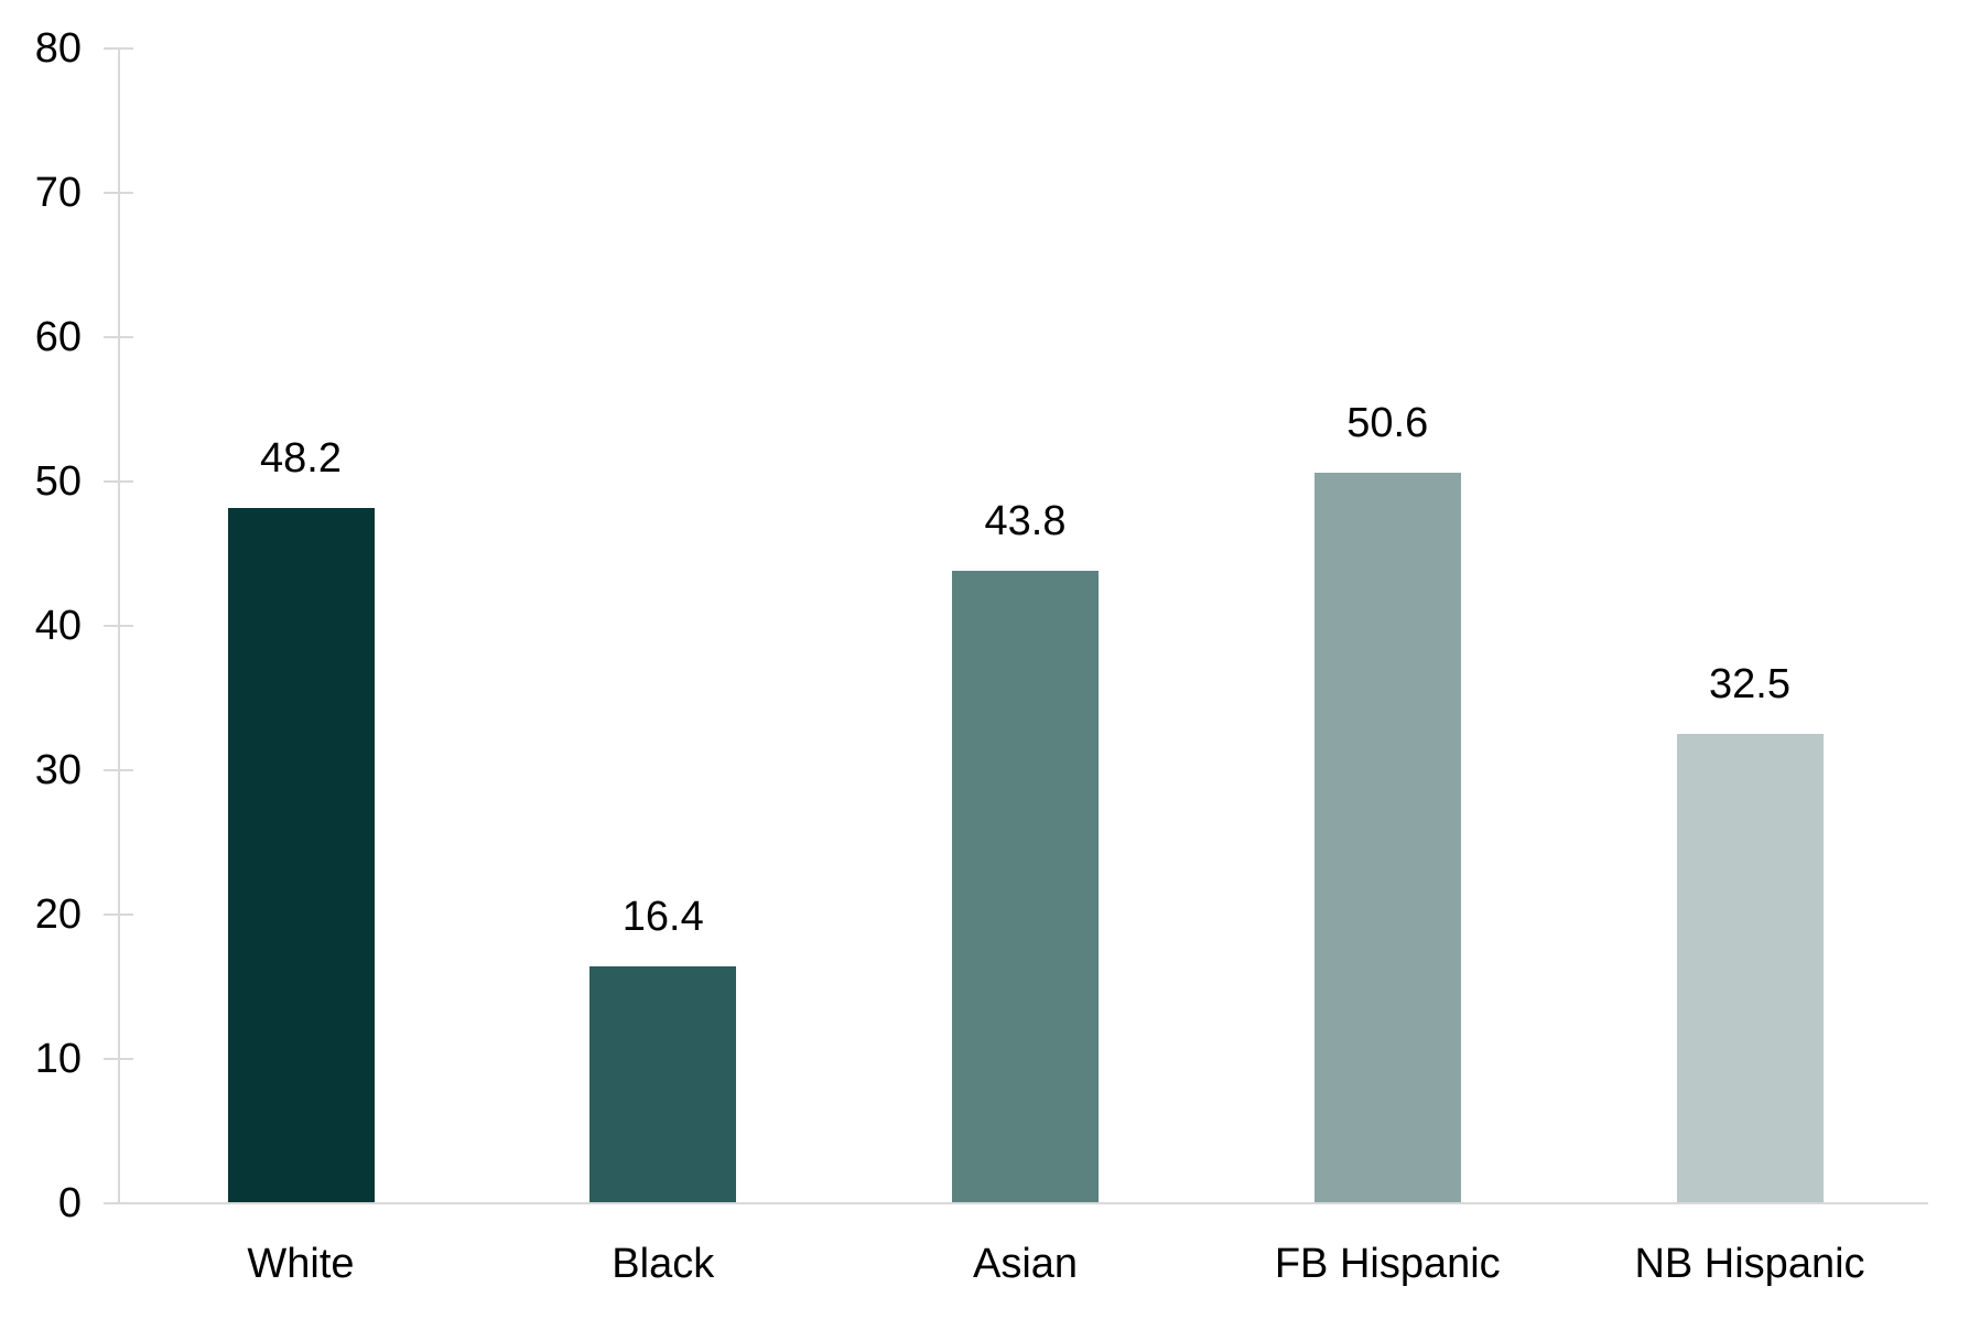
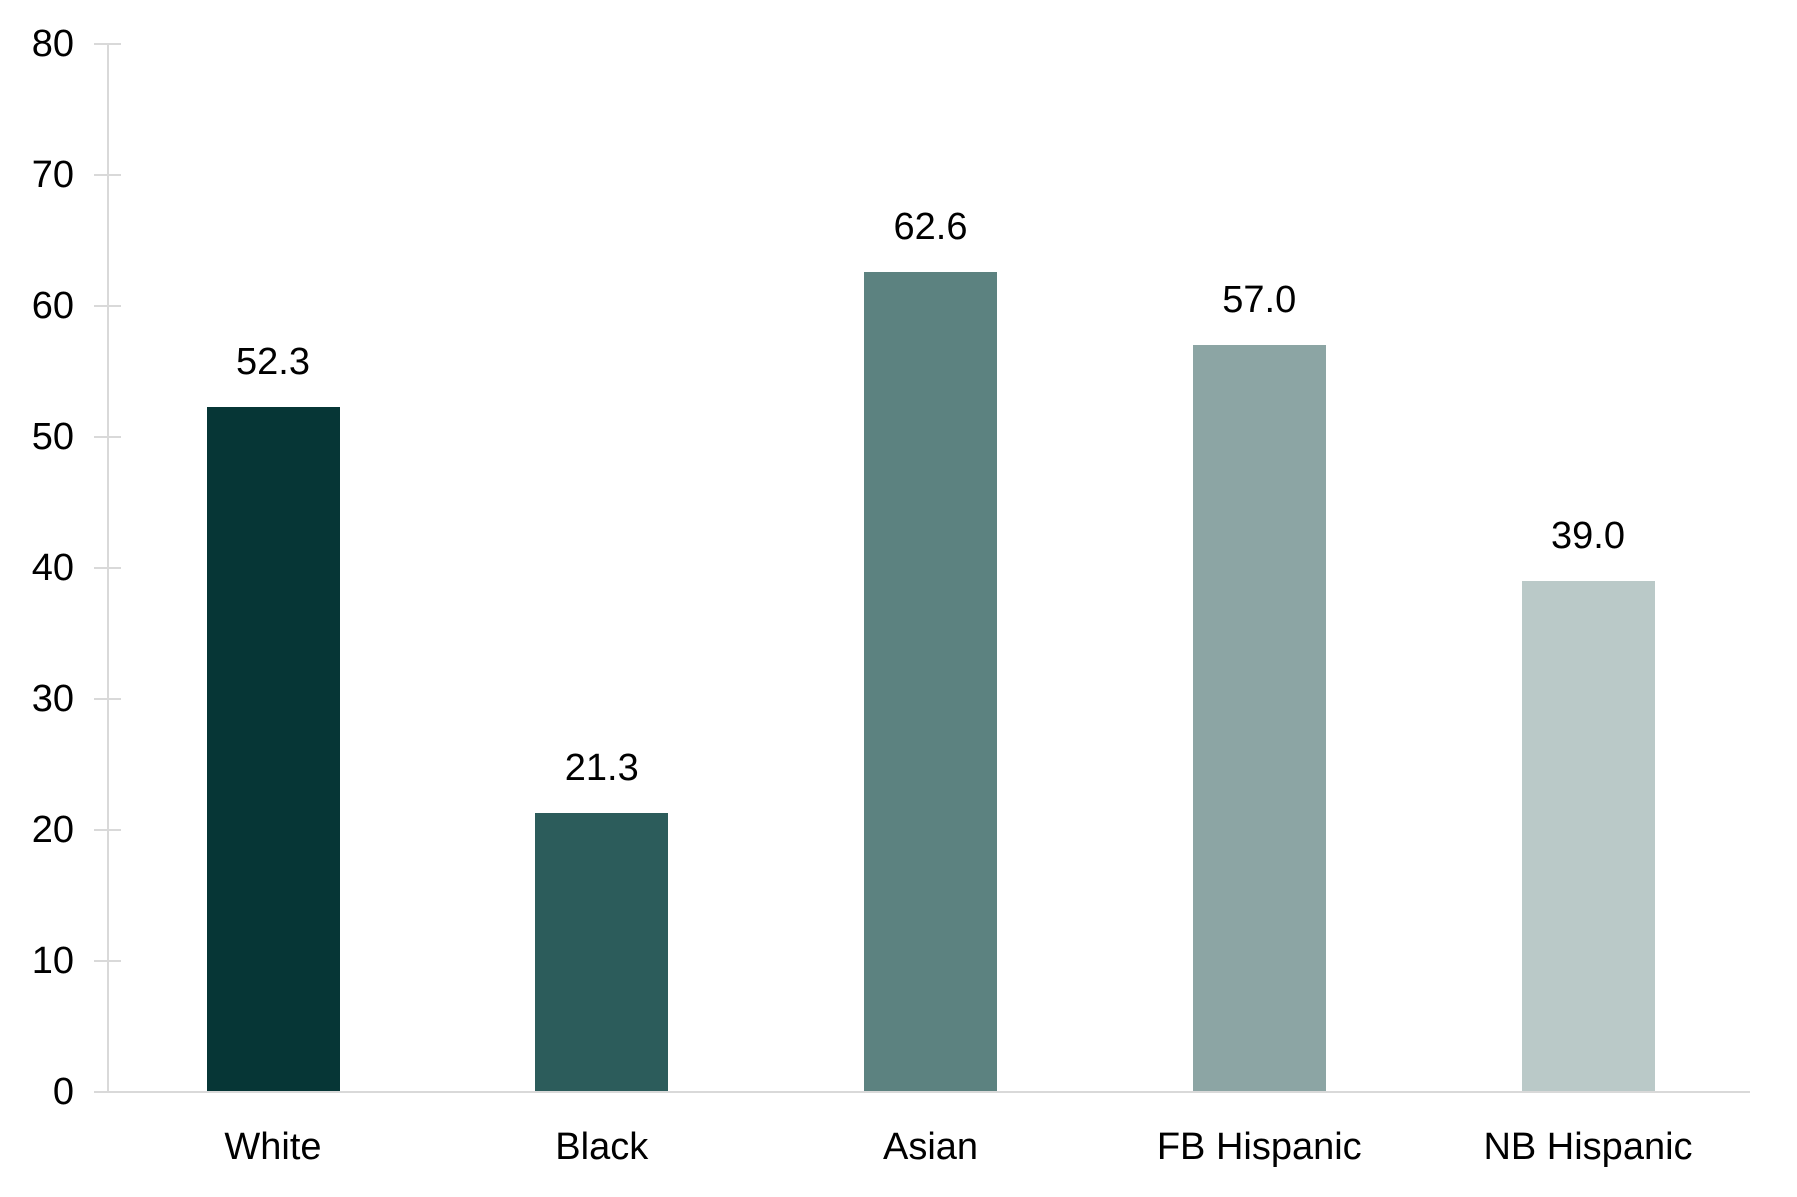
White: 48.2 -> 52.3
Black: 16.4 -> 21.3
Asian: 43.8 -> 62.6
FB Hispanic: 50.6 -> 57.0
NB Hispanic: 32.5 -> 39.0
